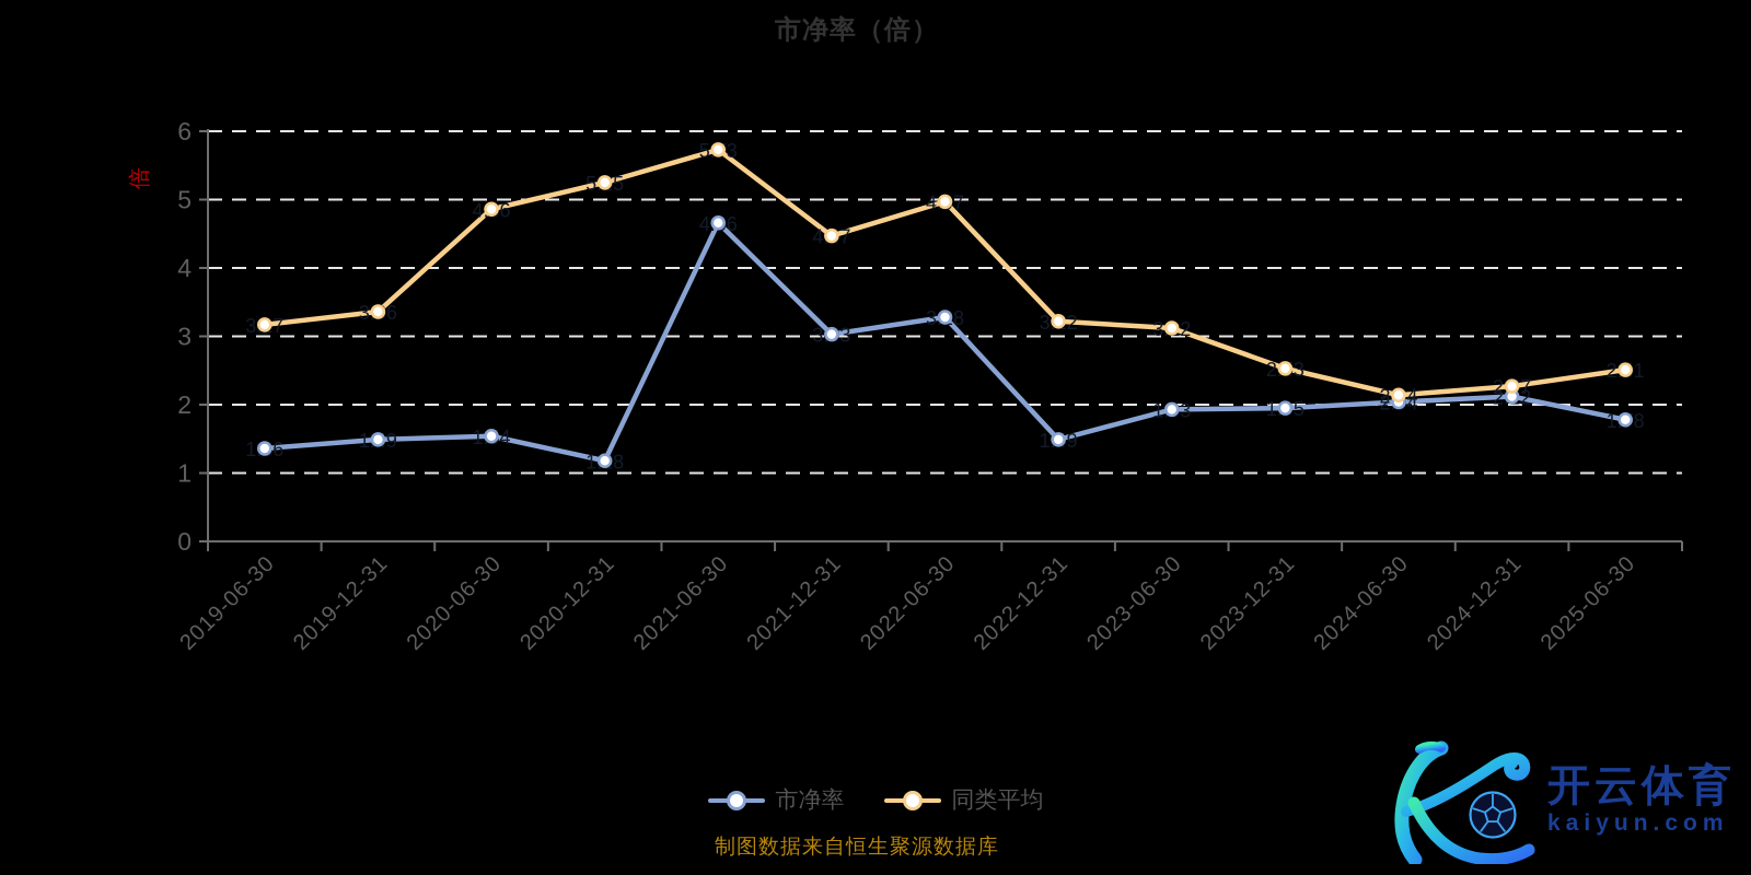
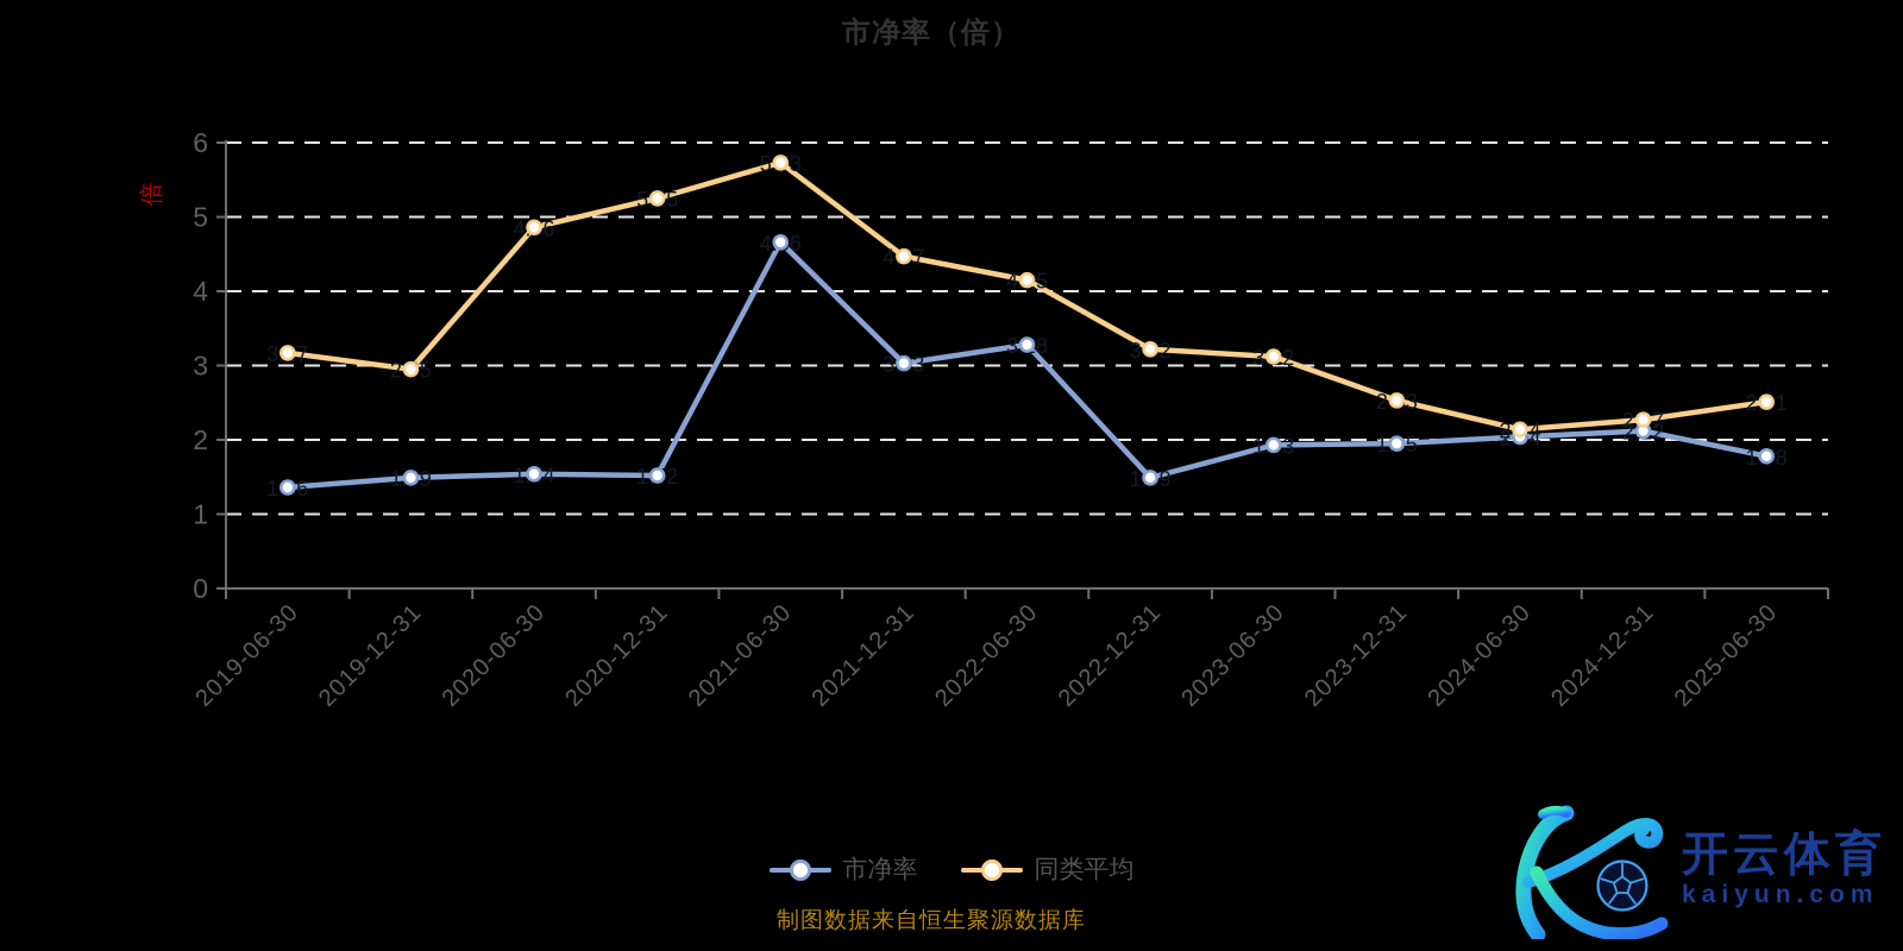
同类平均/2019-12-31: 3.36 -> 2.95
市净率/2020-12-31: 1.18 -> 1.52
同类平均/2022-06-30: 4.97 -> 4.15
